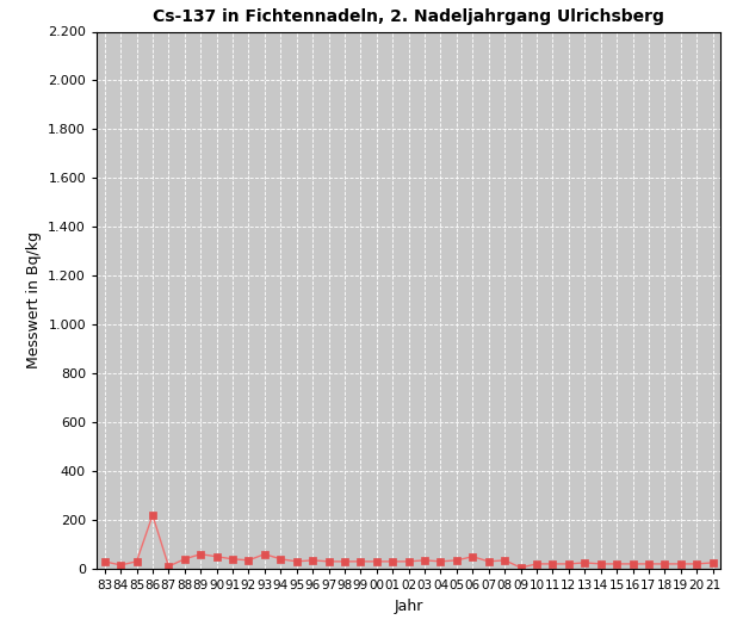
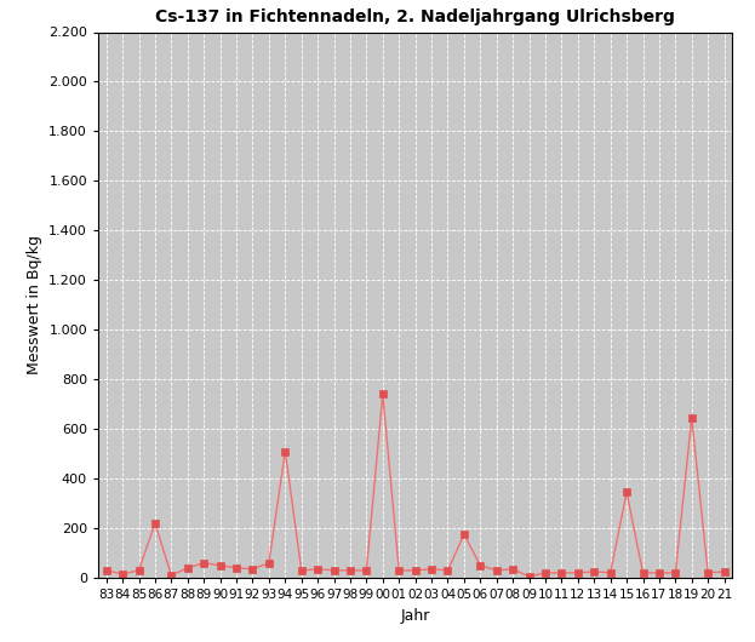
94: 40 -> 510
00: 30 -> 740
05: 35 -> 175
15: 20 -> 345
19: 20 -> 645
